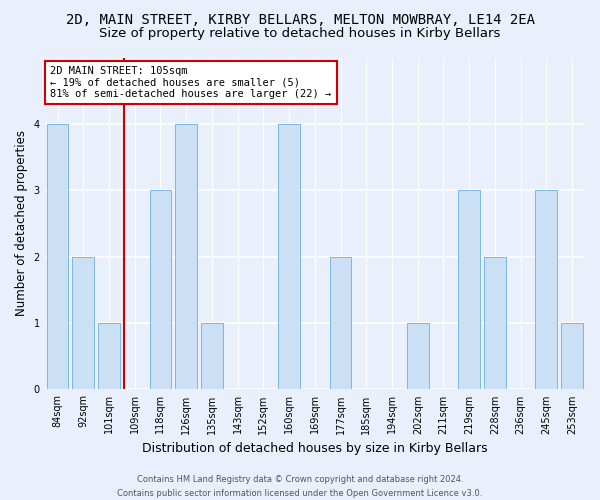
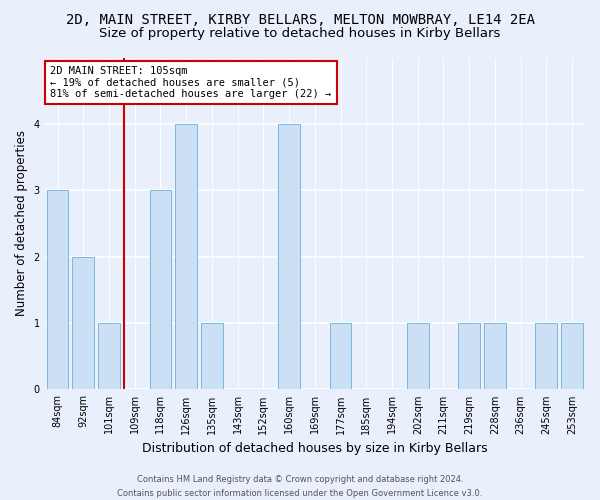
84sqm: 4 -> 3
177sqm: 2 -> 1
219sqm: 3 -> 1
228sqm: 2 -> 1
245sqm: 3 -> 1
